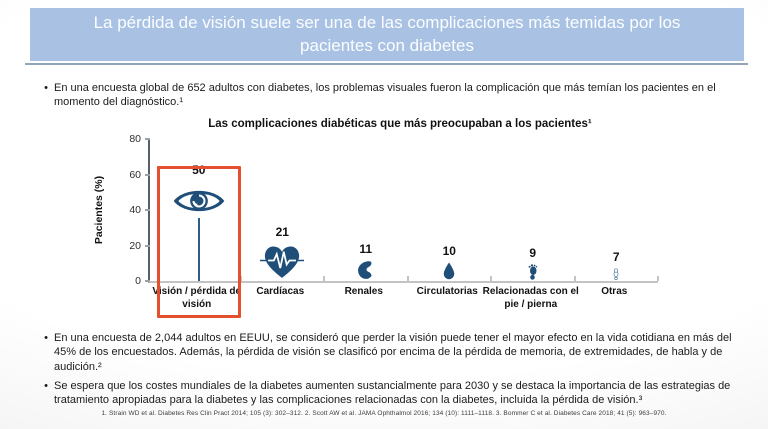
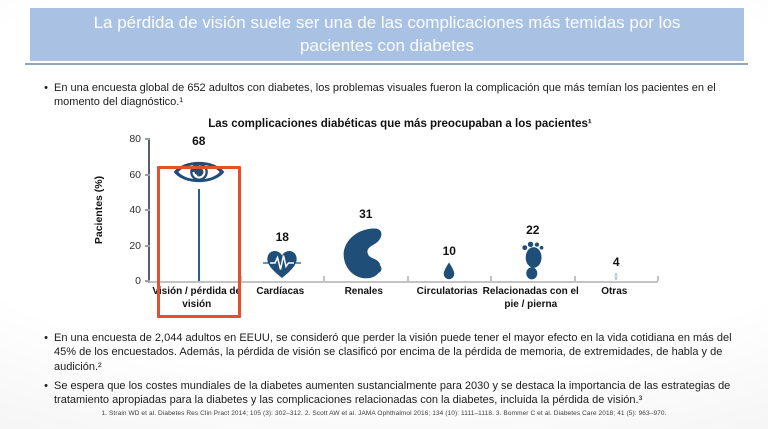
Visión / pérdida de visión: 50 -> 68
Cardíacas: 21 -> 18
Renales: 11 -> 31
Relacionadas con el pie / pierna: 9 -> 22
Otras: 7 -> 4
